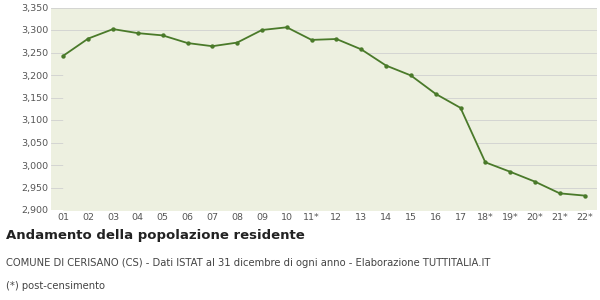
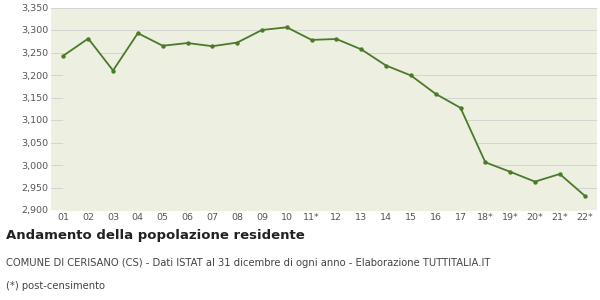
03: 3,302 -> 3,210
05: 3,288 -> 3,265
21*: 2,937 -> 2,980
